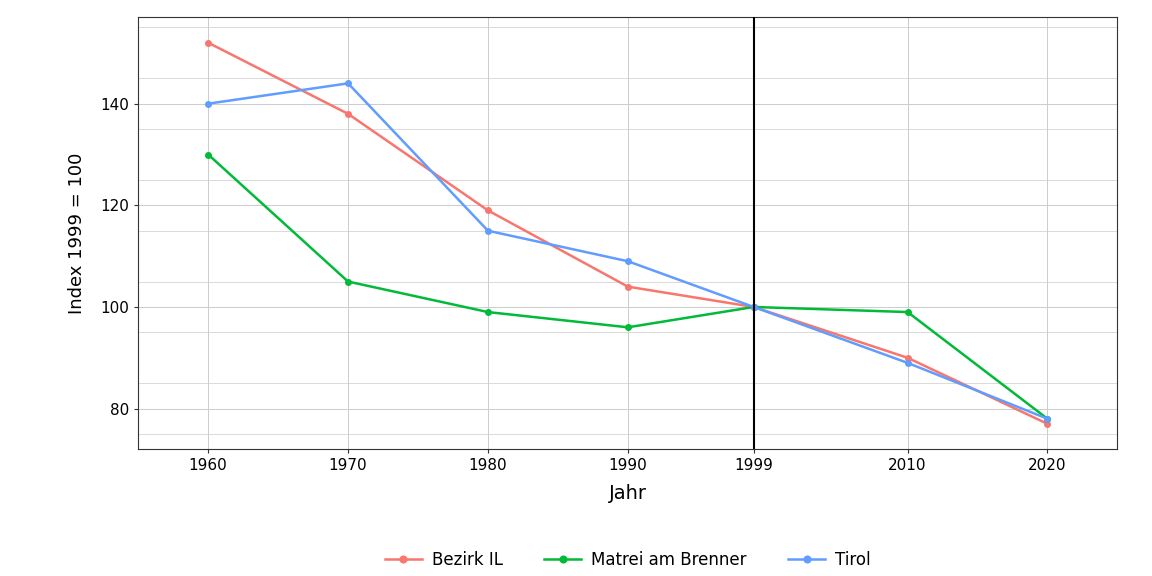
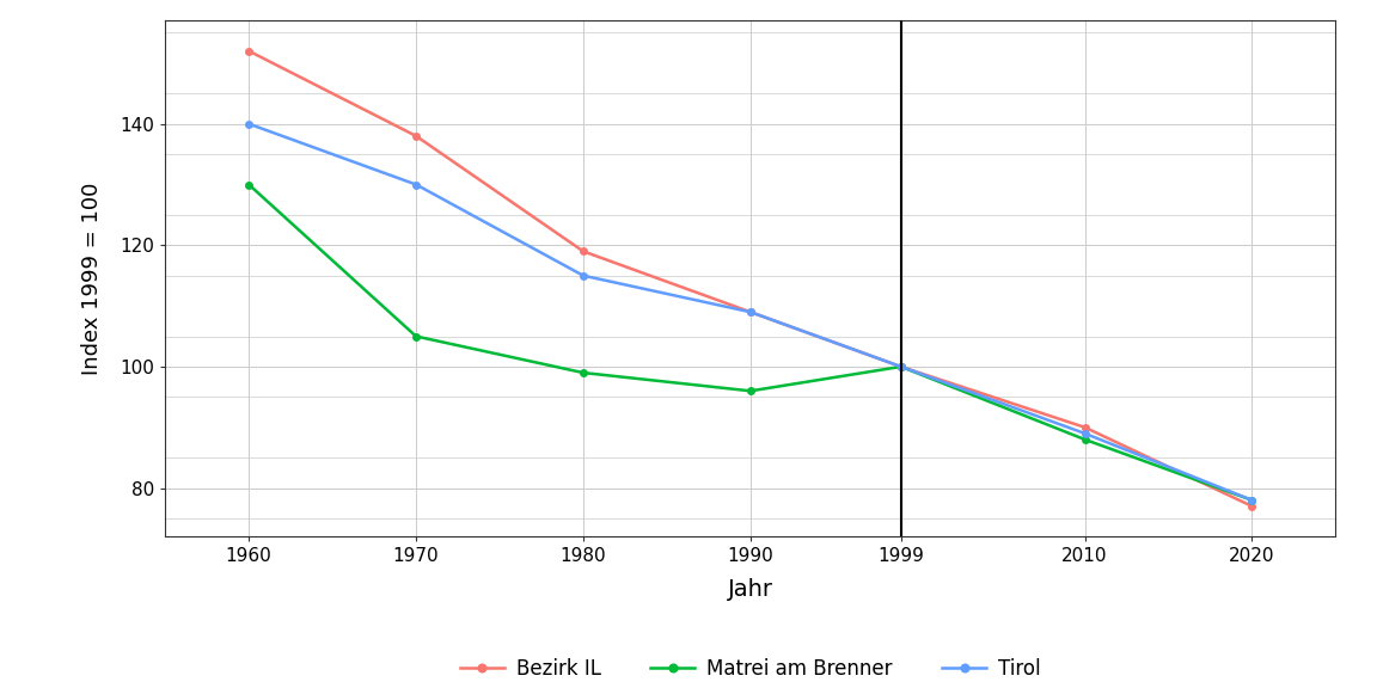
Tirol/1970: 144 -> 130
Bezirk IL/1990: 104 -> 109
Matrei am Brenner/2010: 99 -> 88
